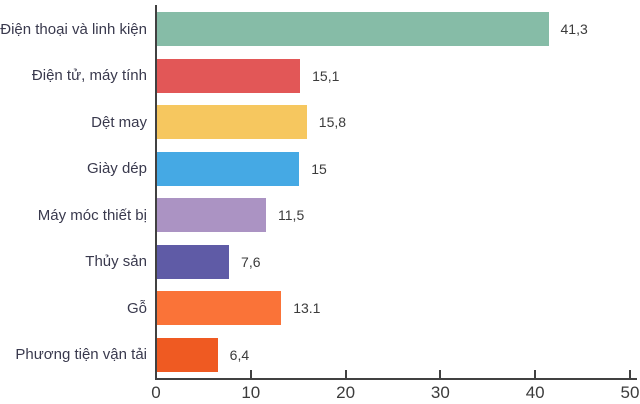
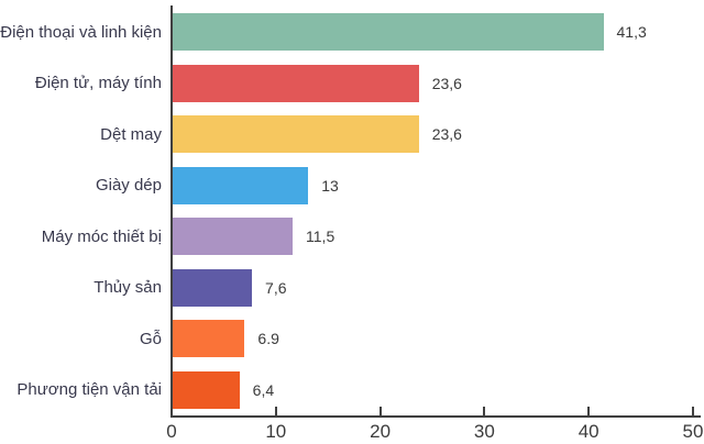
Điện tử, máy tính: 15,1 -> 23,6
Dệt may: 15,8 -> 23,6
Giày dép: 15 -> 13
Gỗ: 13.1 -> 6.9
